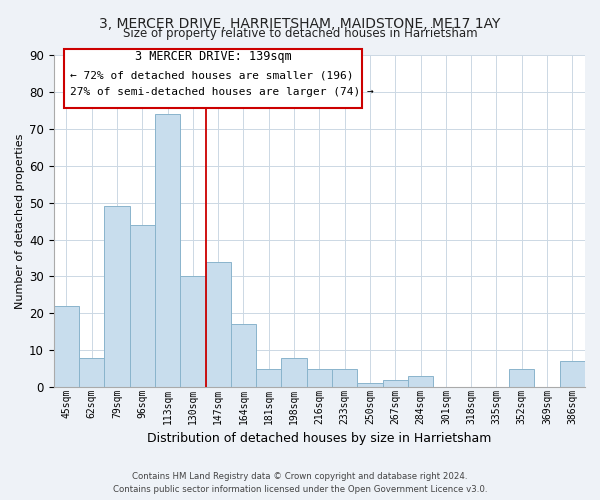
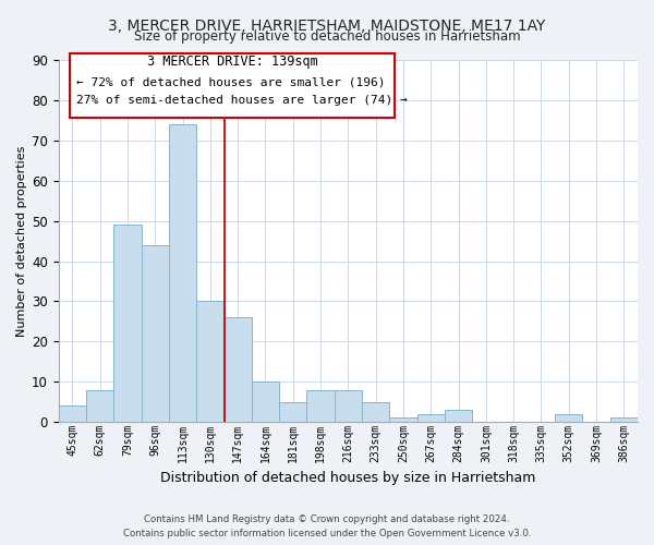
45sqm: 22 -> 4
147sqm: 34 -> 26
164sqm: 17 -> 10
216sqm: 5 -> 8
352sqm: 5 -> 2
386sqm: 7 -> 1
